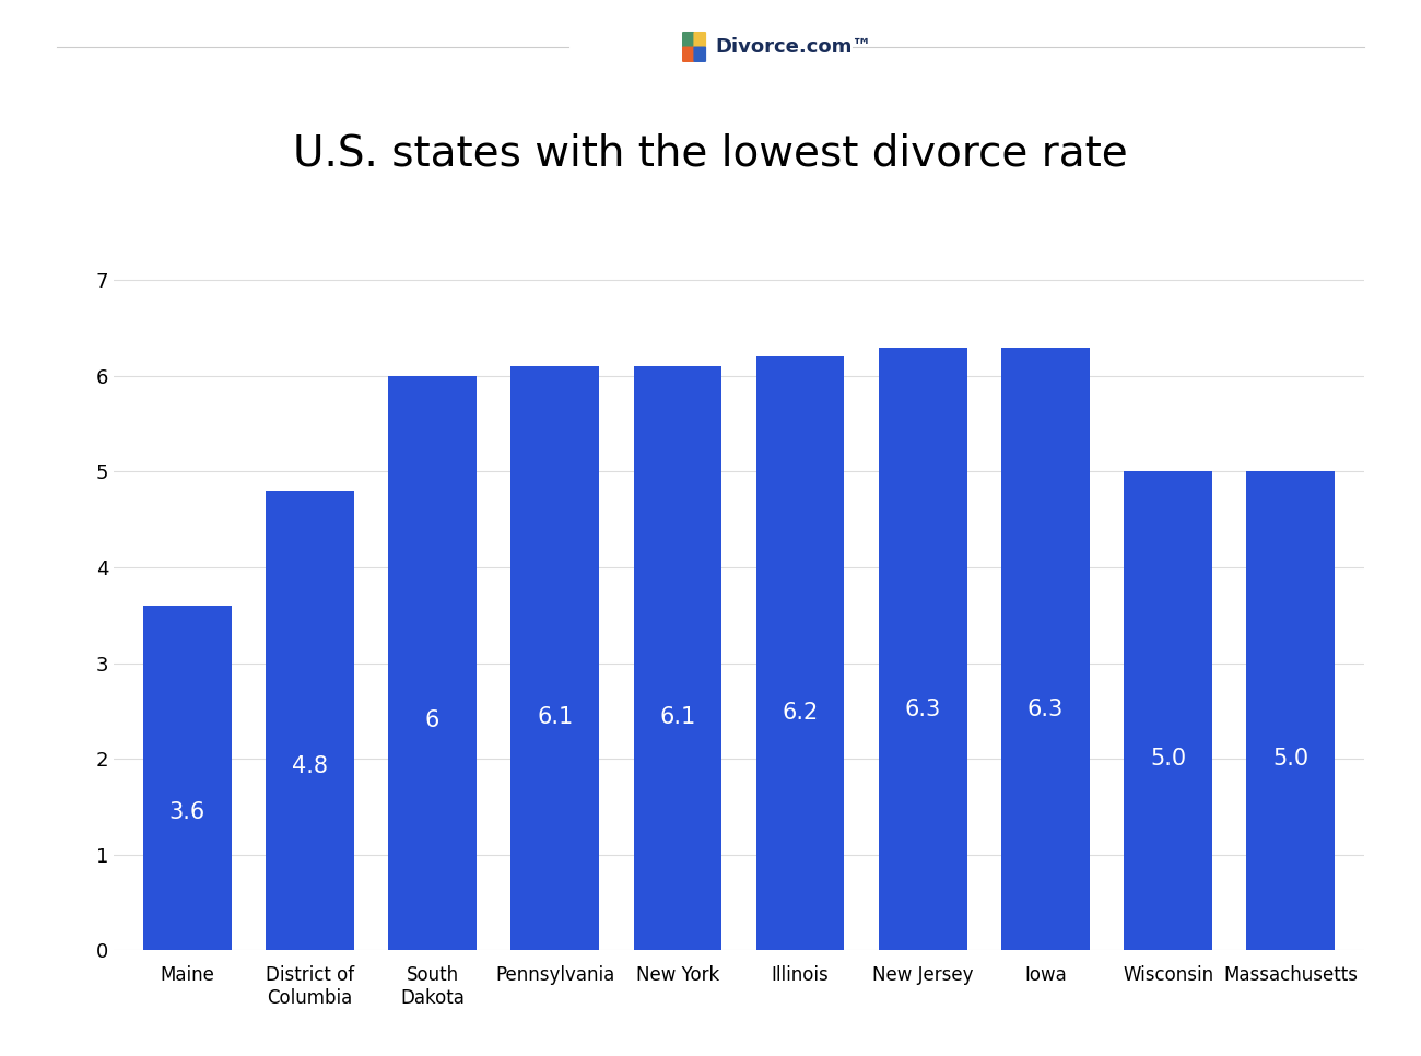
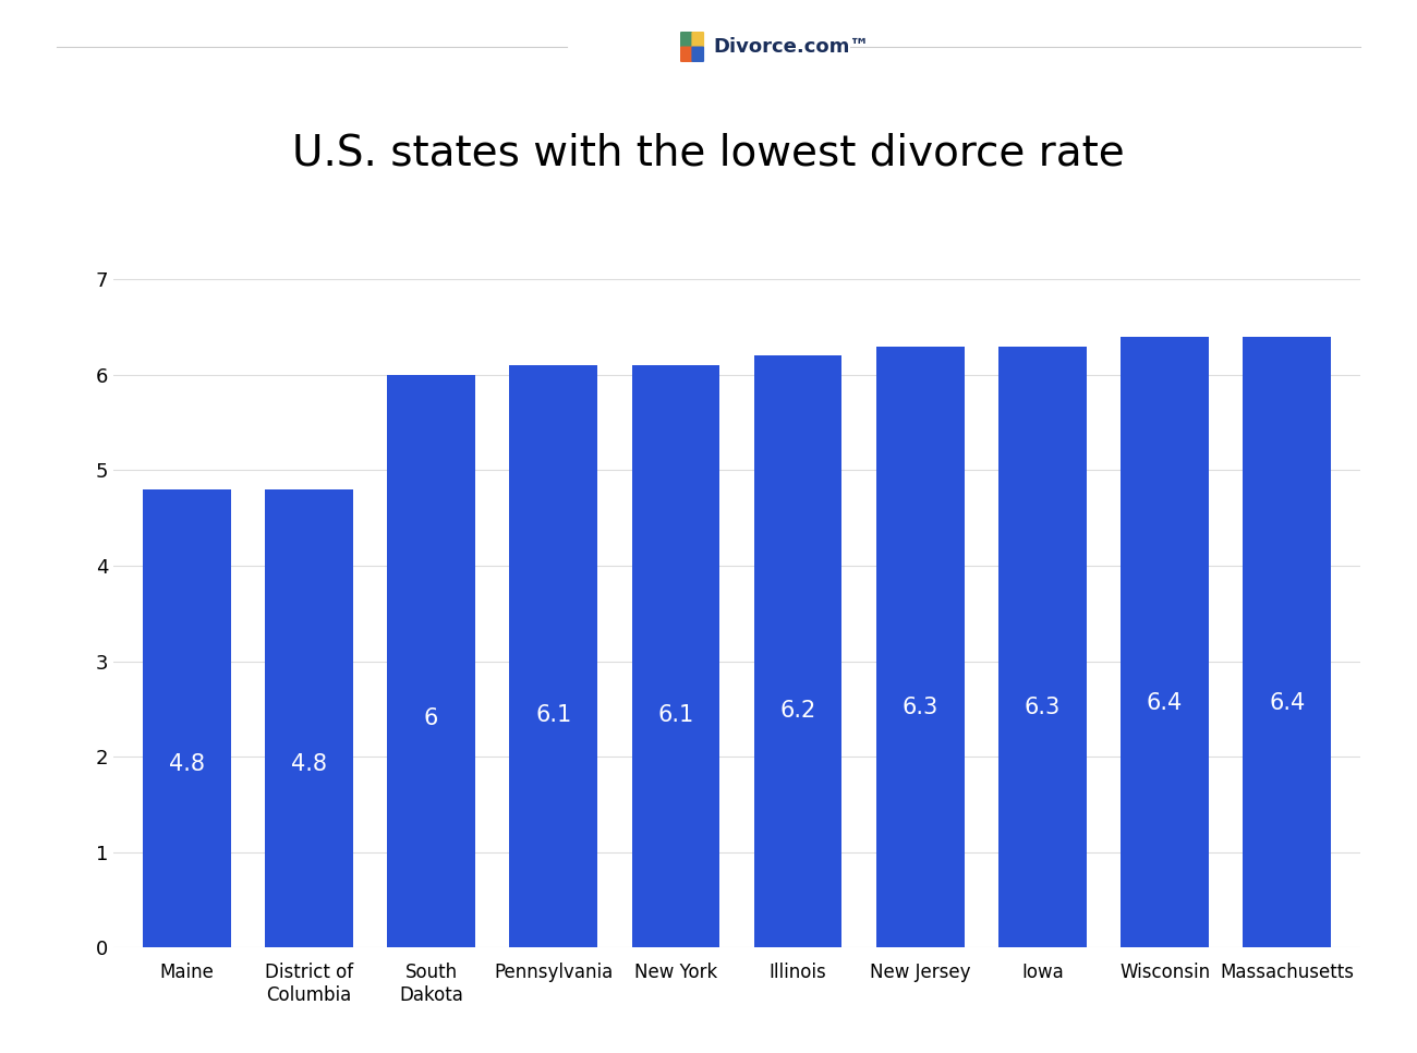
Maine: 3.6 -> 4.8
Wisconsin: 5.0 -> 6.4
Massachusetts: 5.0 -> 6.4
